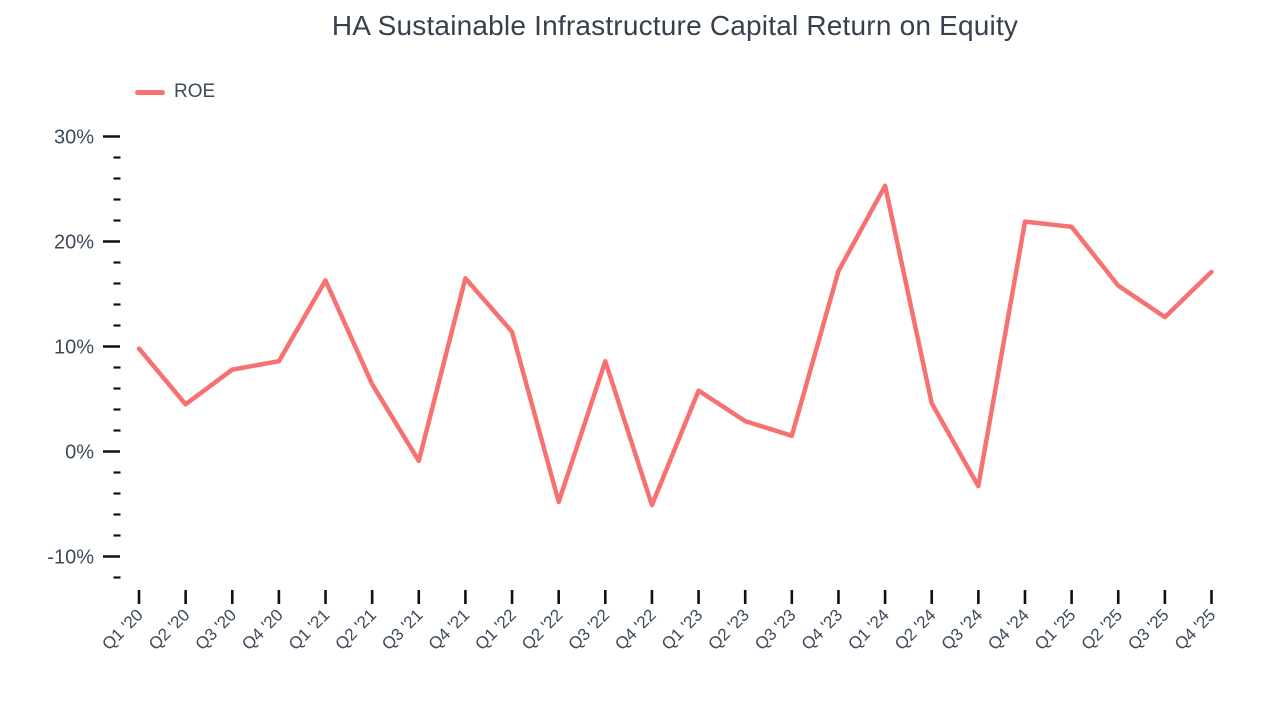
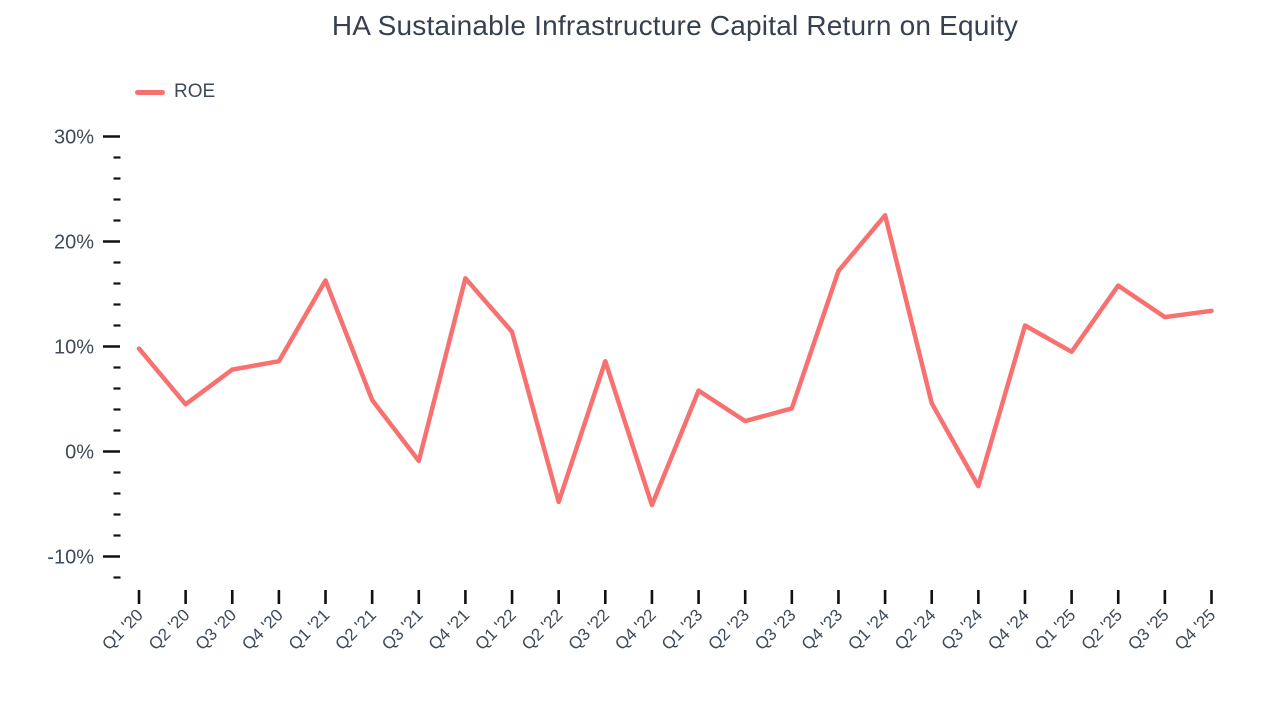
Q2 '21: 6.4% -> 4.9%
Q3 '23: 1.5% -> 4.1%
Q1 '24: 25.3% -> 22.5%
Q4 '24: 21.9% -> 12.0%
Q1 '25: 21.4% -> 9.5%
Q4 '25: 17.1% -> 13.4%
